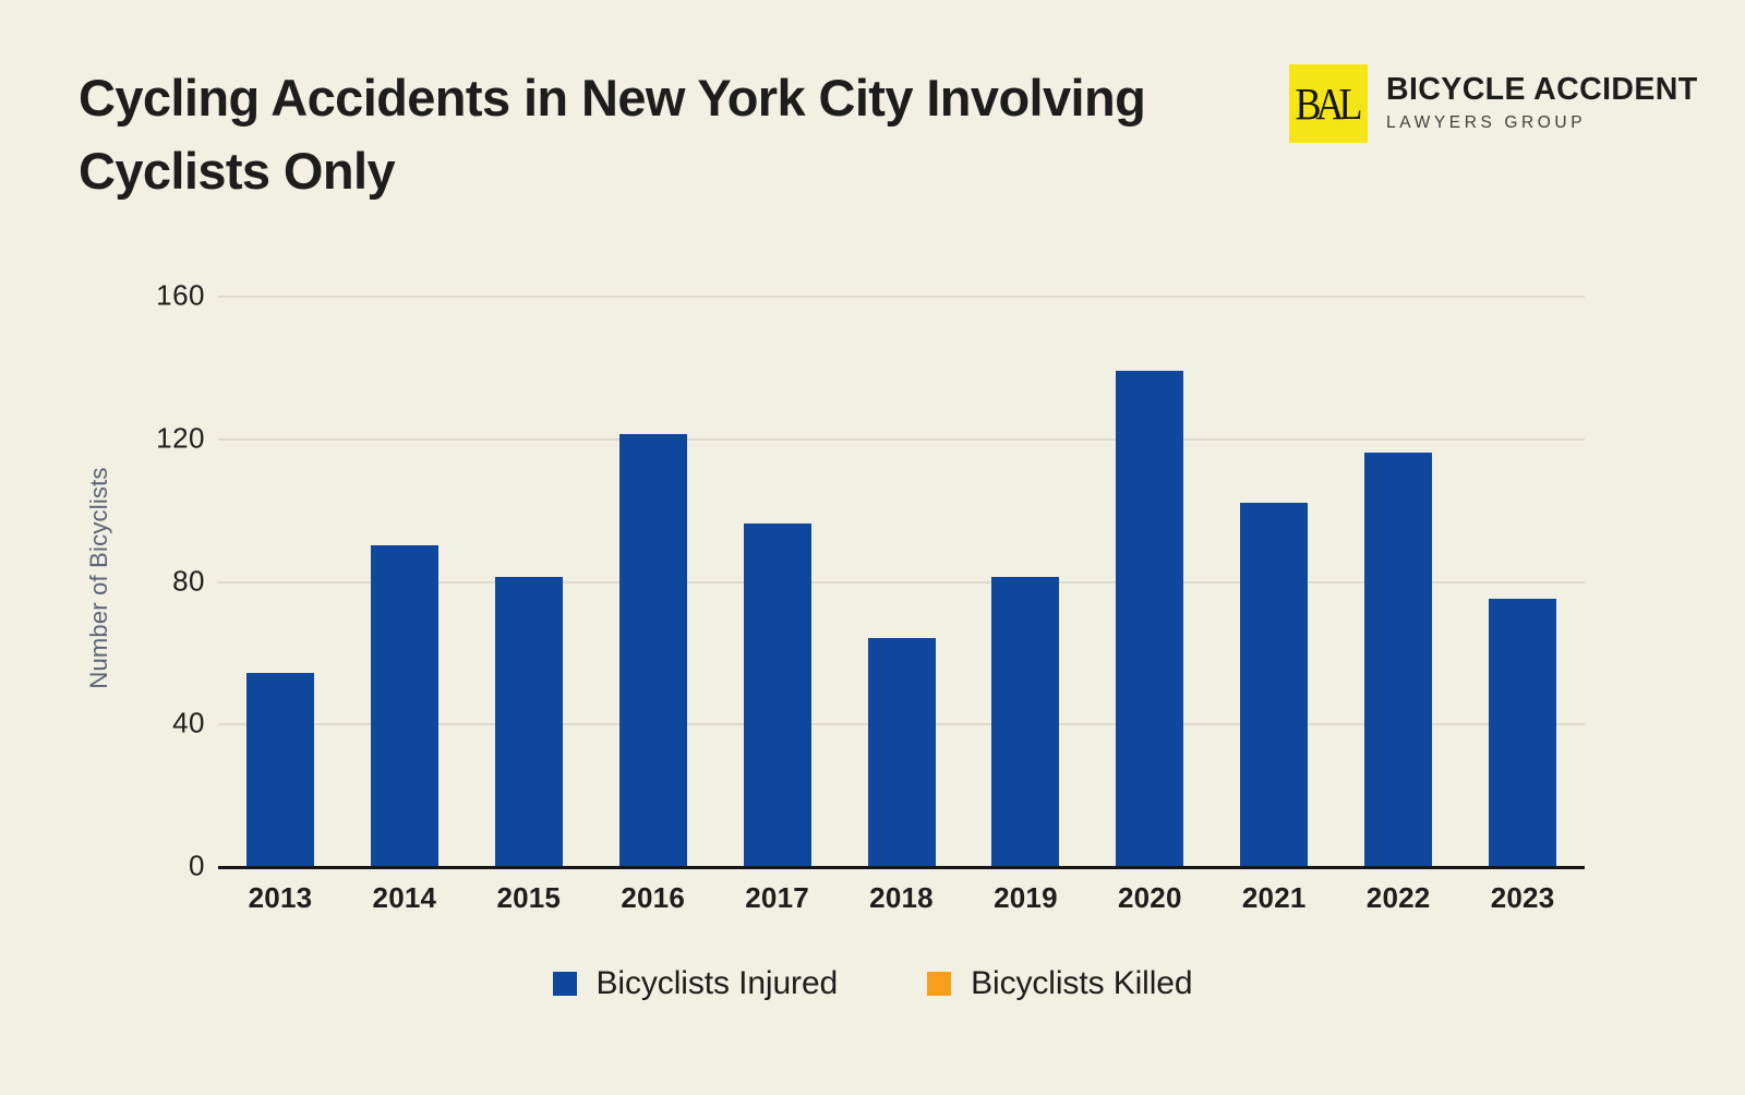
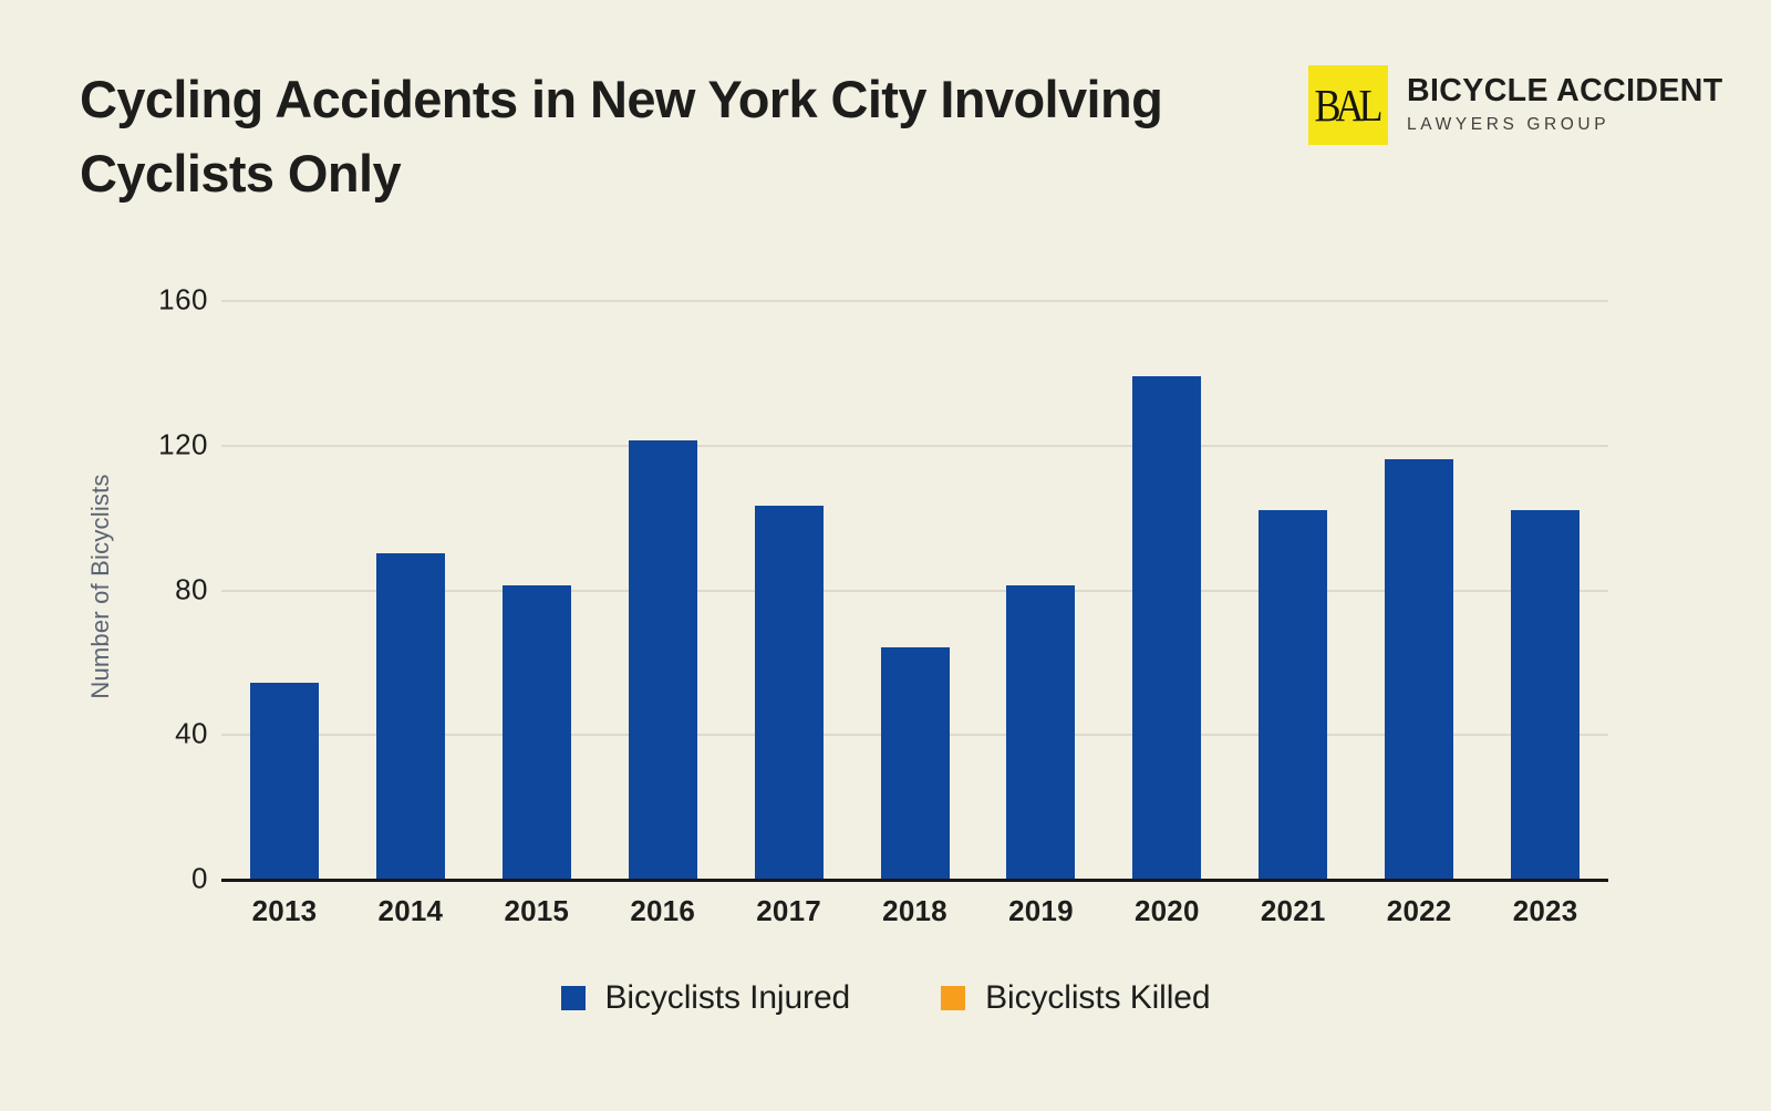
Bicyclists Injured/2017: 96 -> 103
Bicyclists Injured/2023: 75 -> 102
